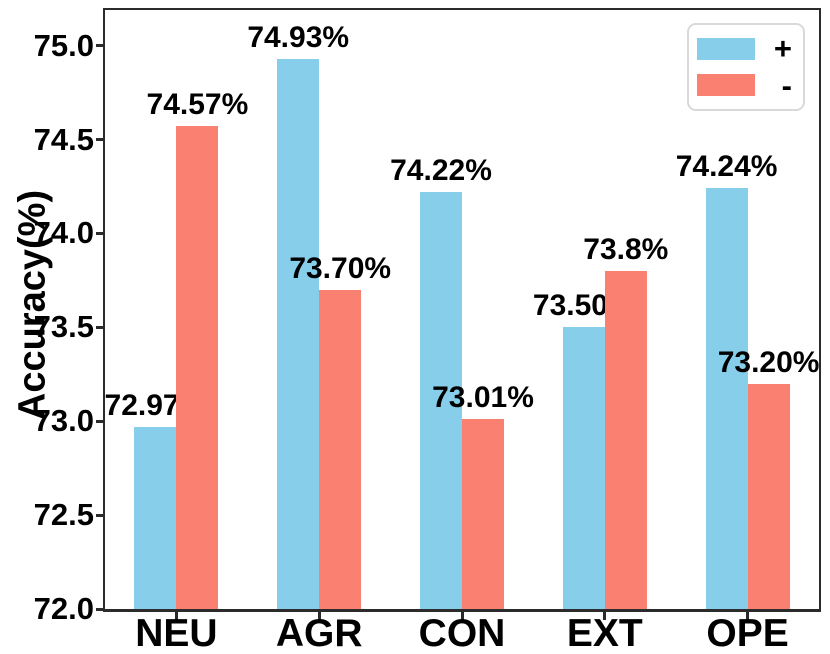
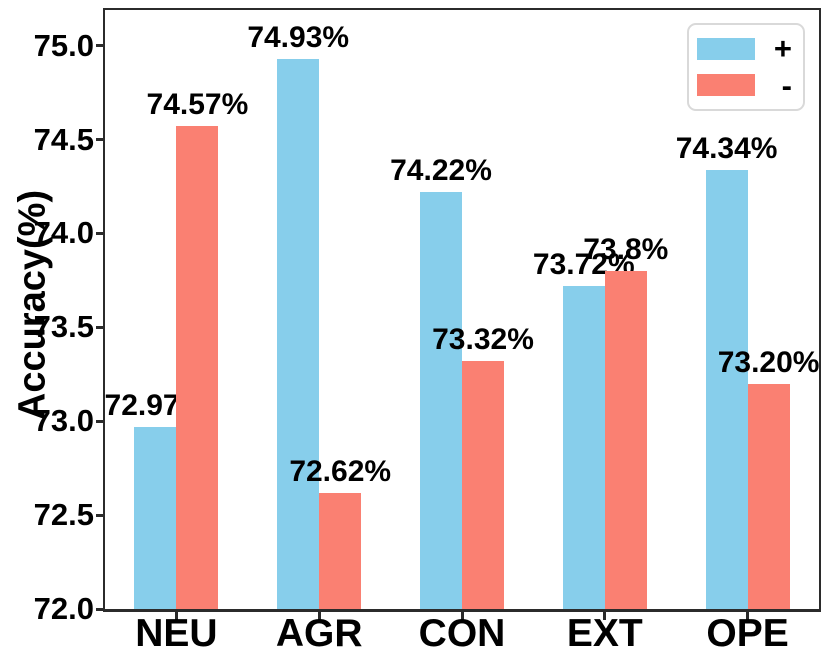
-/AGR: 73.70% -> 72.62%
-/CON: 73.01% -> 73.32%
+/EXT: 73.50% -> 73.72%
+/OPE: 74.24% -> 74.34%
